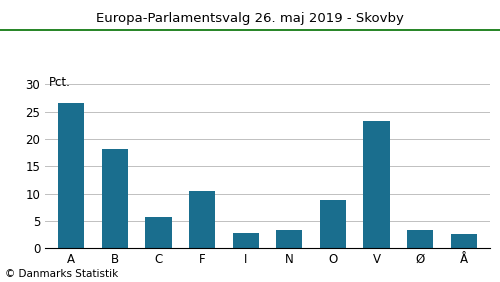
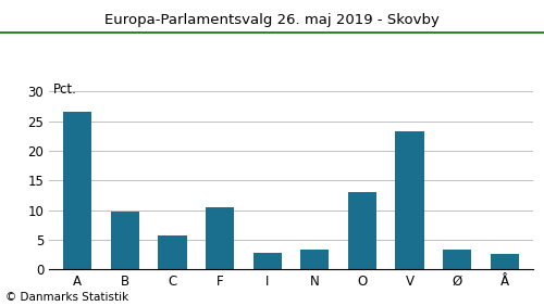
B: 18.2 -> 9.8
O: 8.8 -> 13.0
